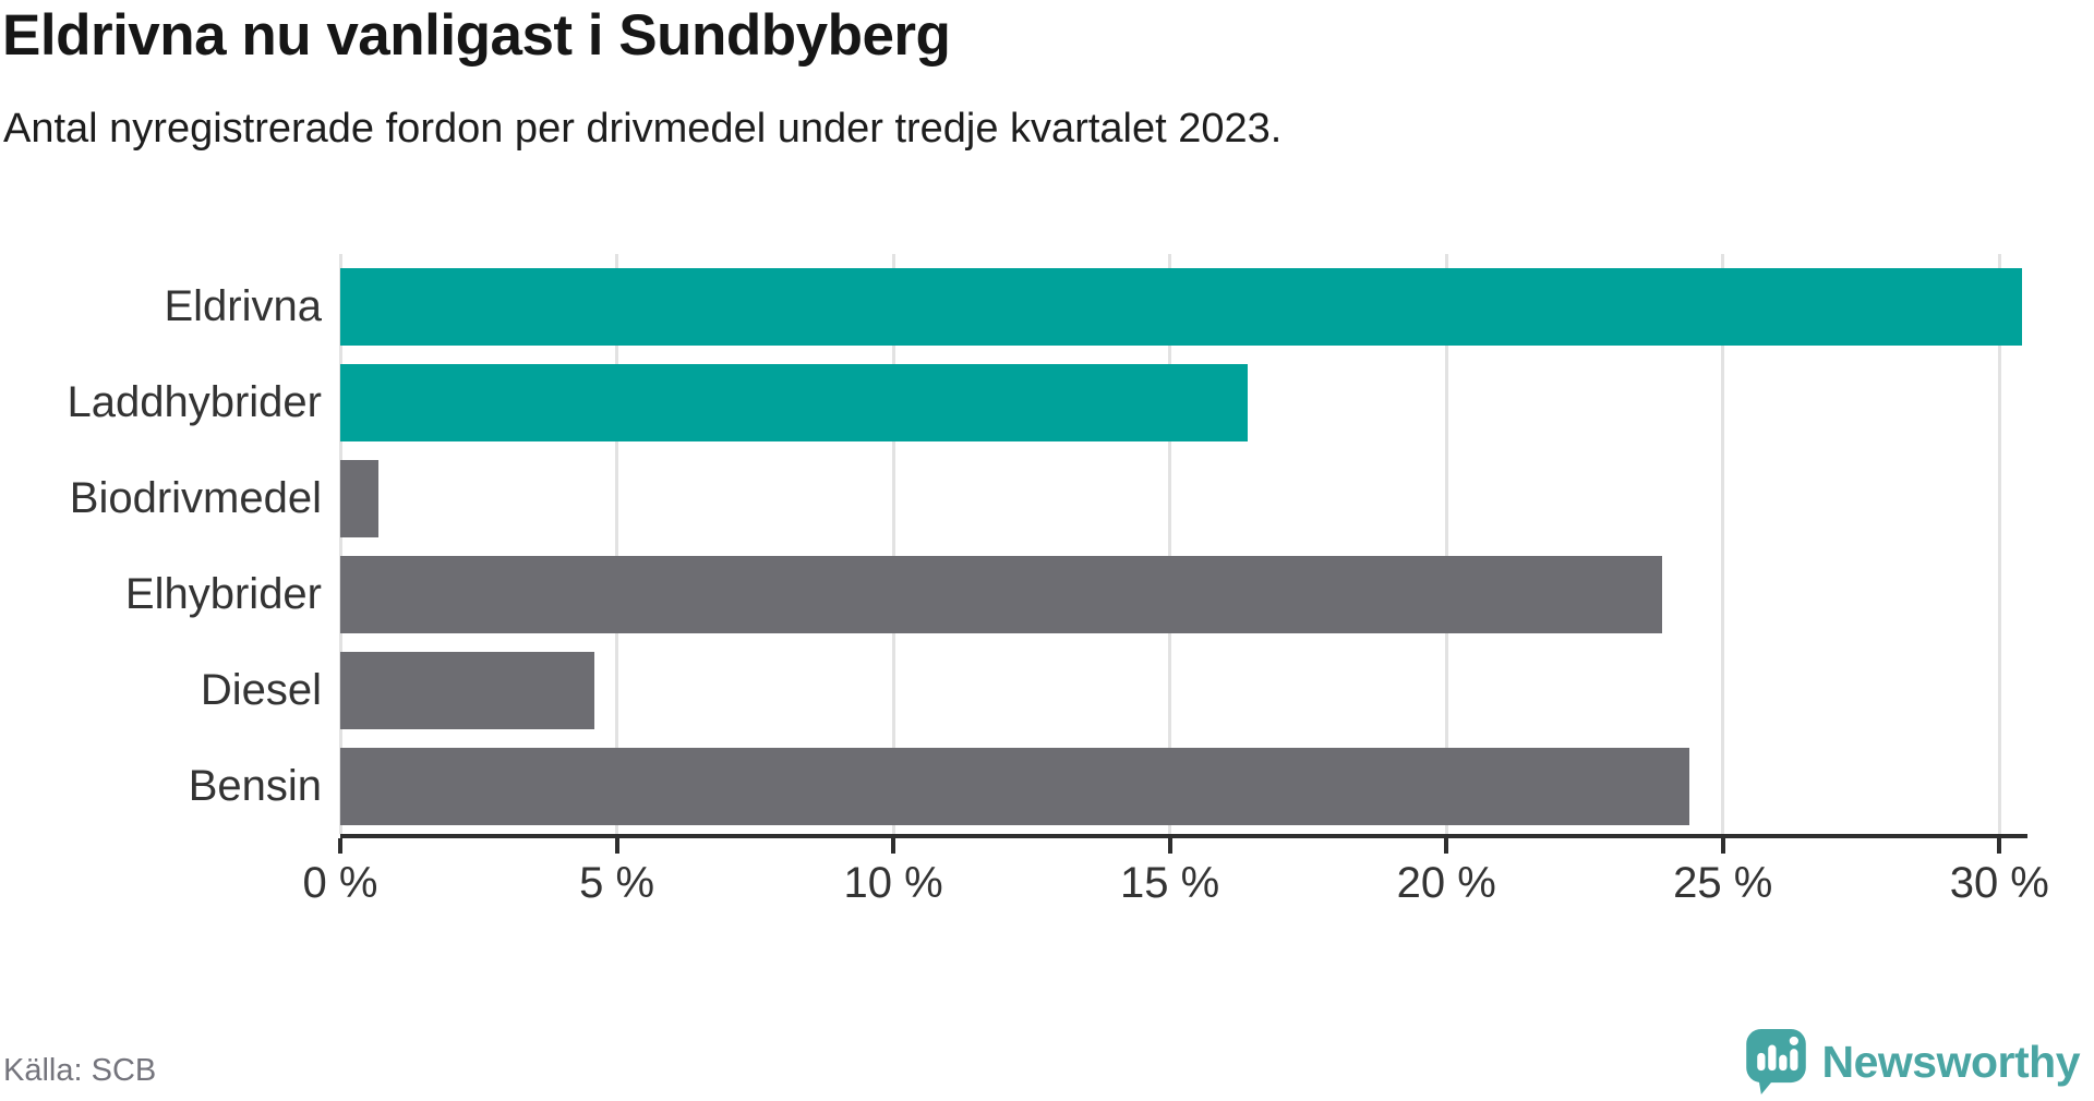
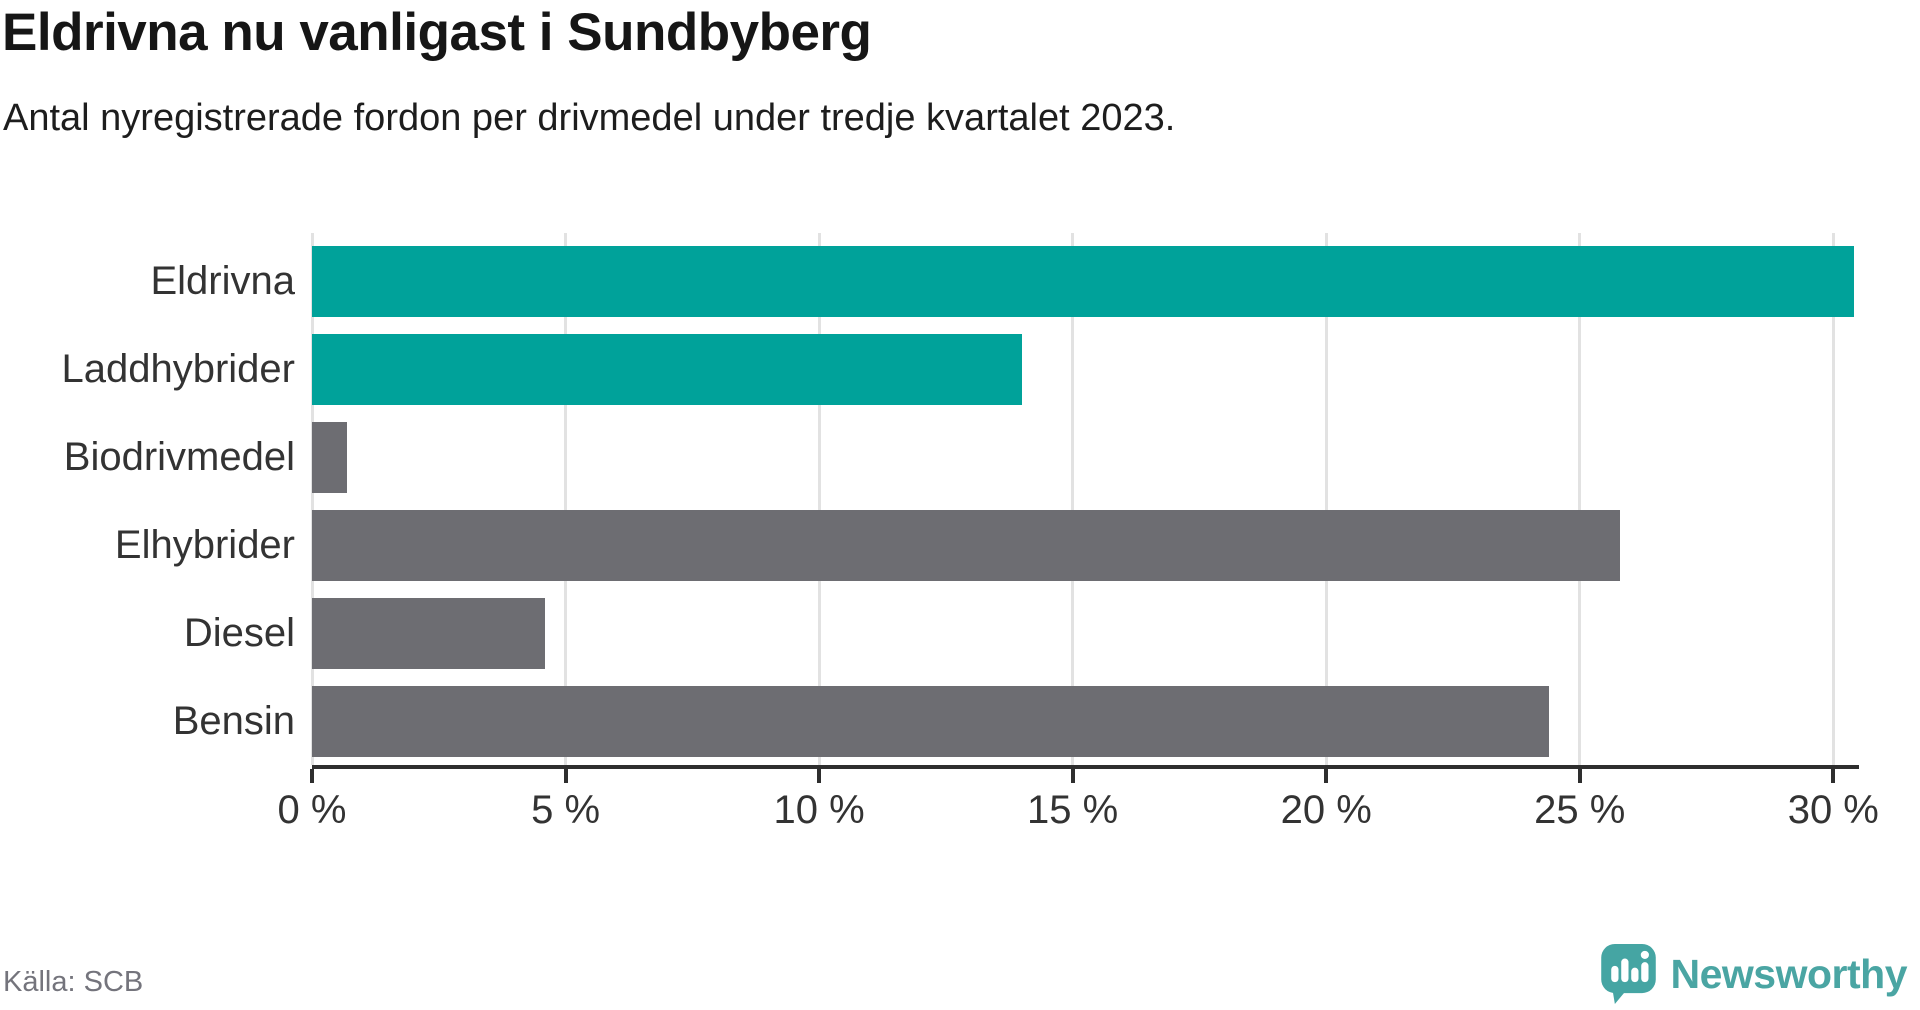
Laddhybrider: 16.4% -> 14.0%
Elhybrider: 23.9% -> 25.8%
